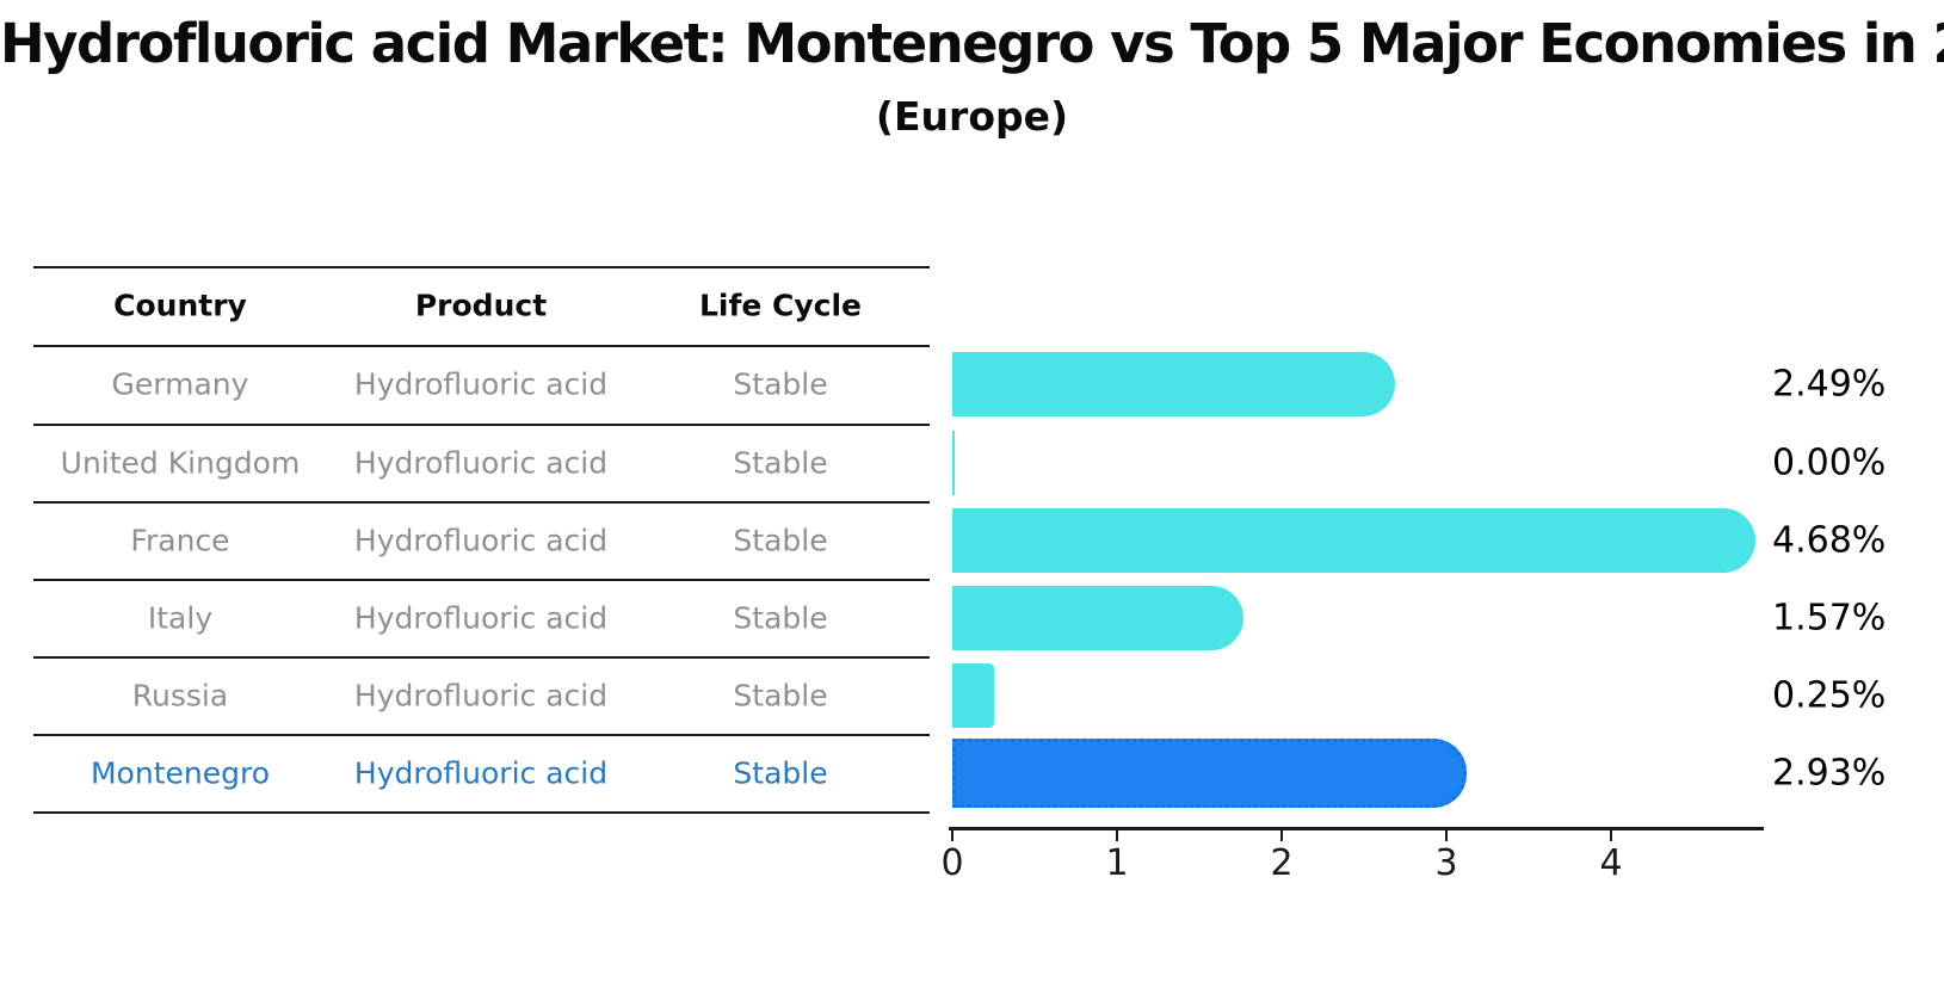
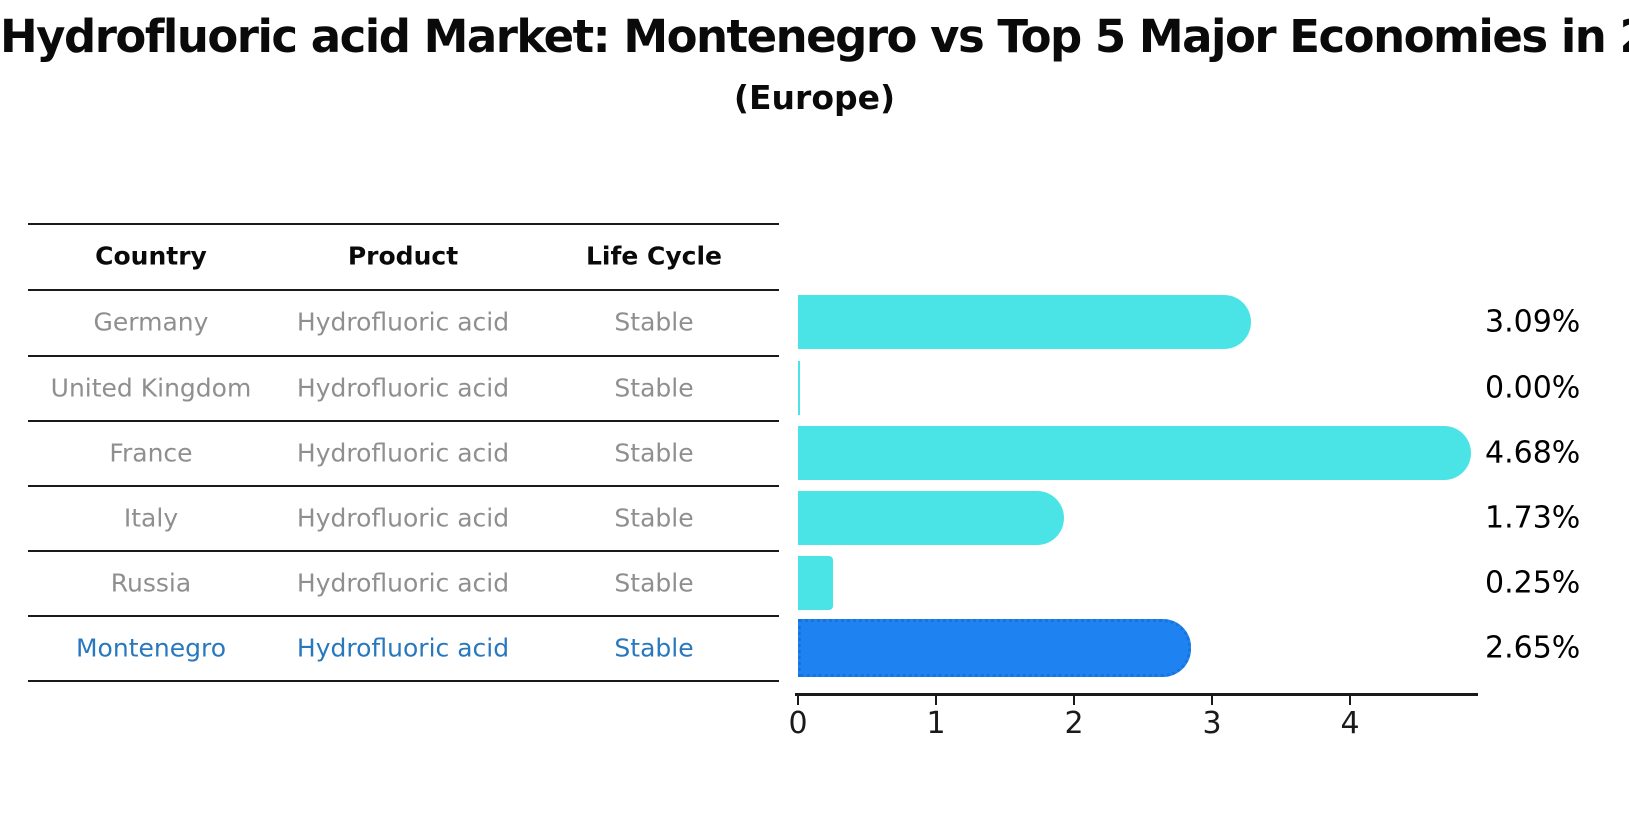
Germany: 2.49% -> 3.09%
Italy: 1.57% -> 1.73%
Montenegro: 2.93% -> 2.65%
